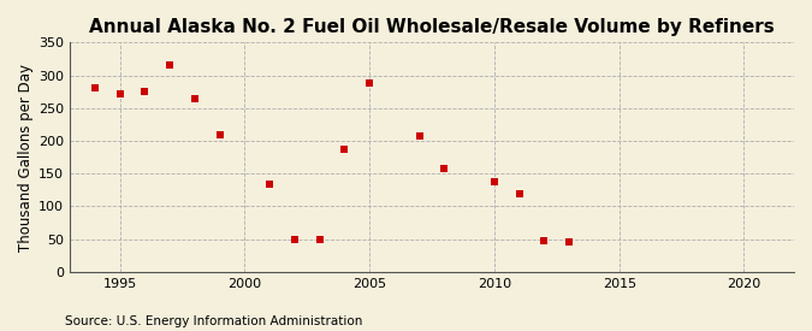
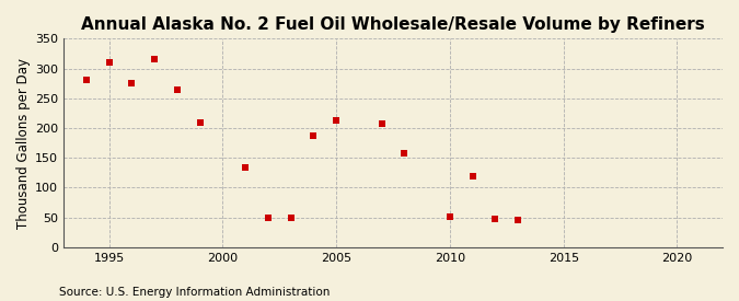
1995: 272 -> 311
2005: 288 -> 212
2010: 138 -> 52
